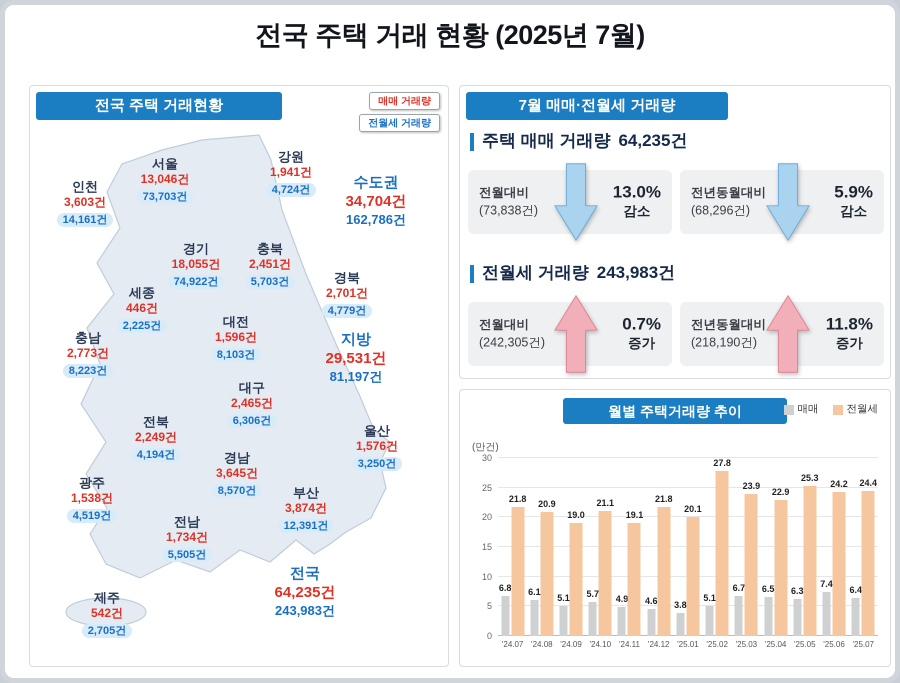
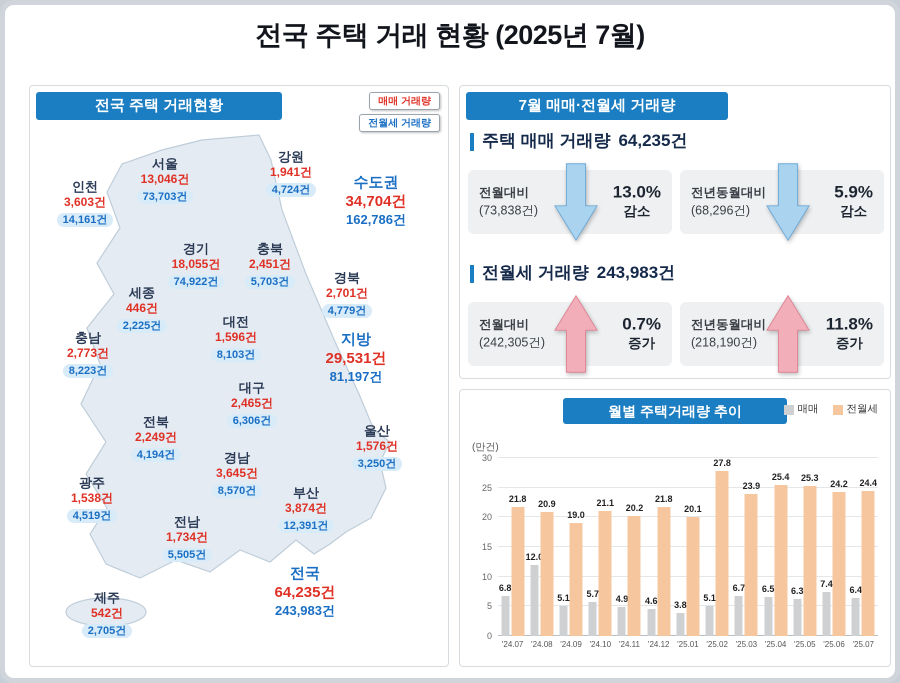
매매/'24.08: 6.1 -> 12.0
전월세/'24.11: 19.1 -> 20.2
전월세/'25.04: 22.9 -> 25.4
